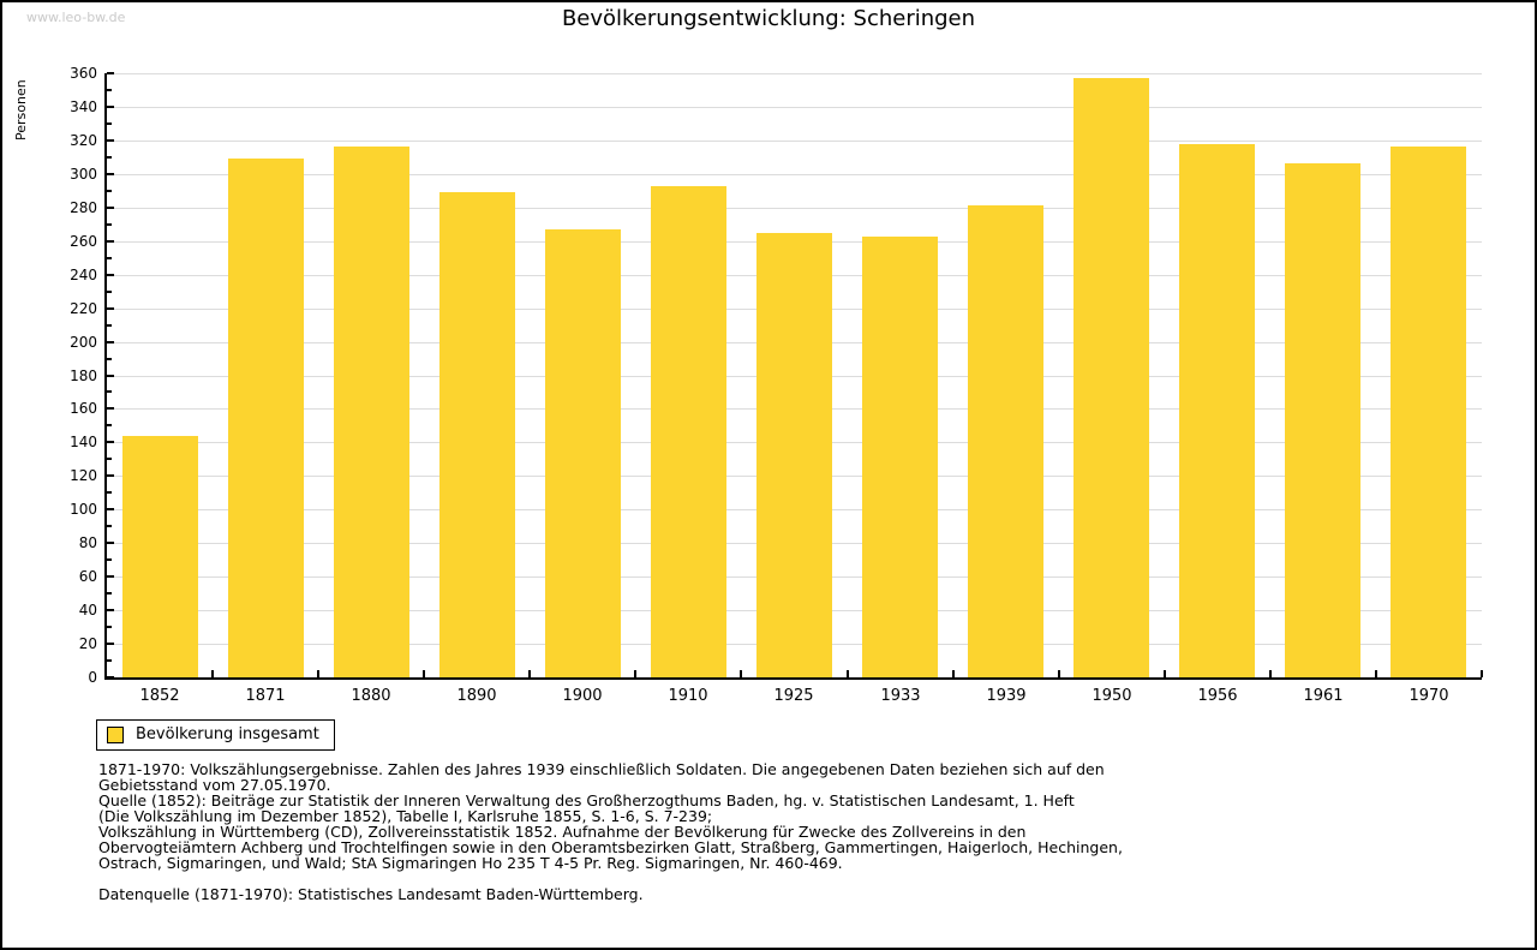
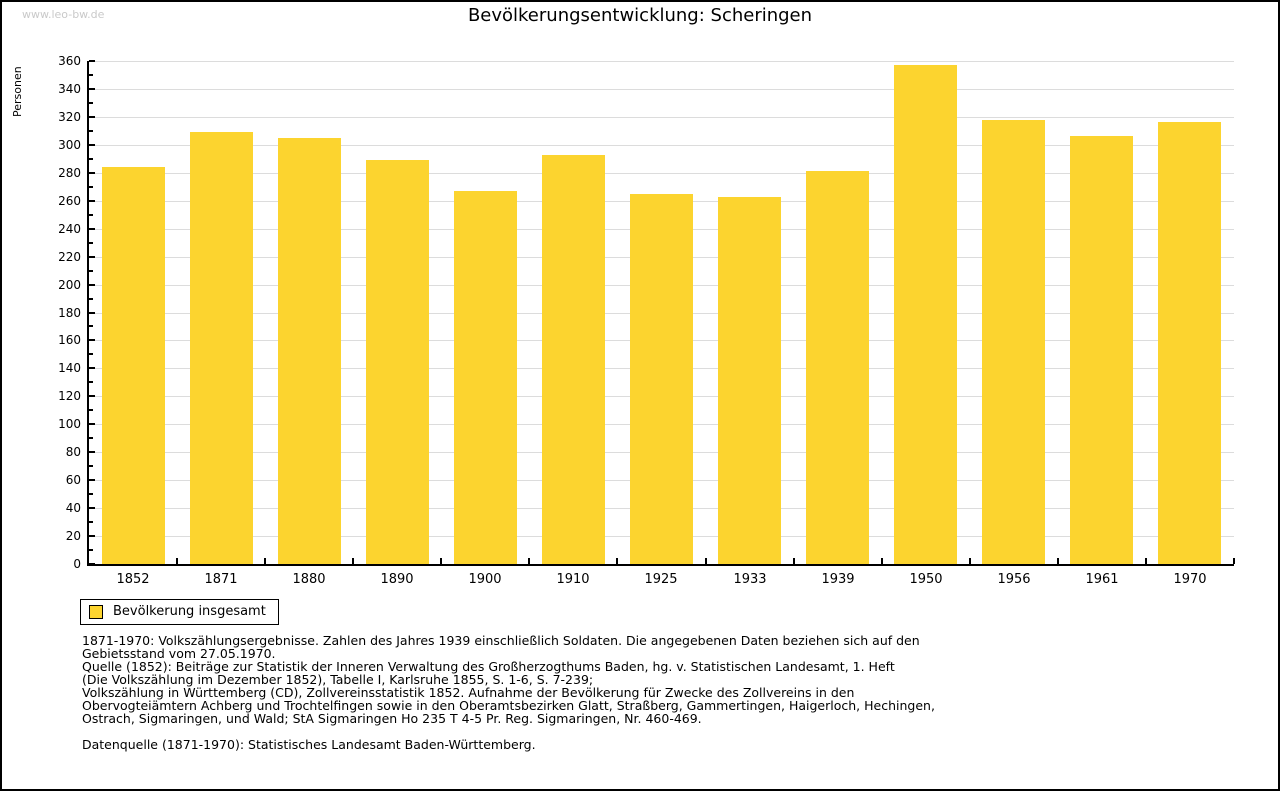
1852: 144 -> 284
1880: 316 -> 305
